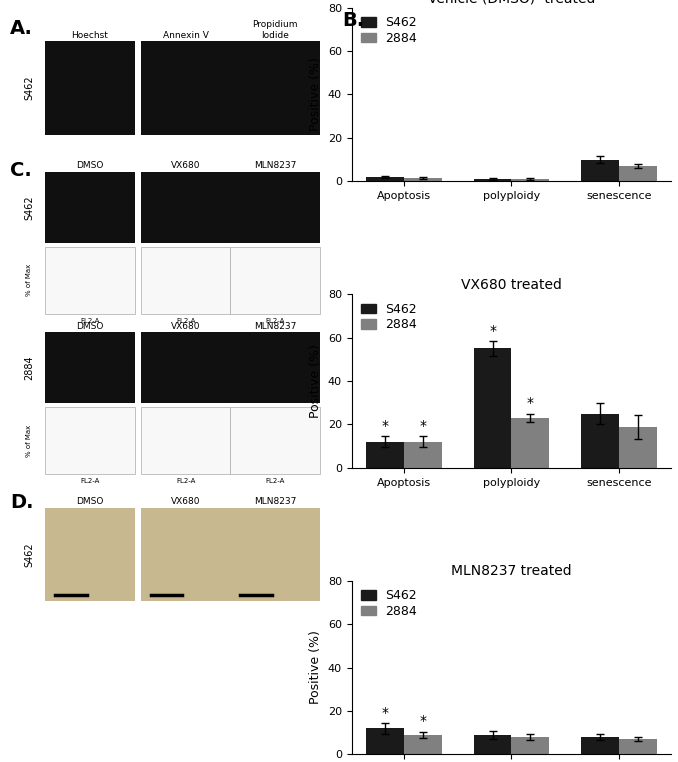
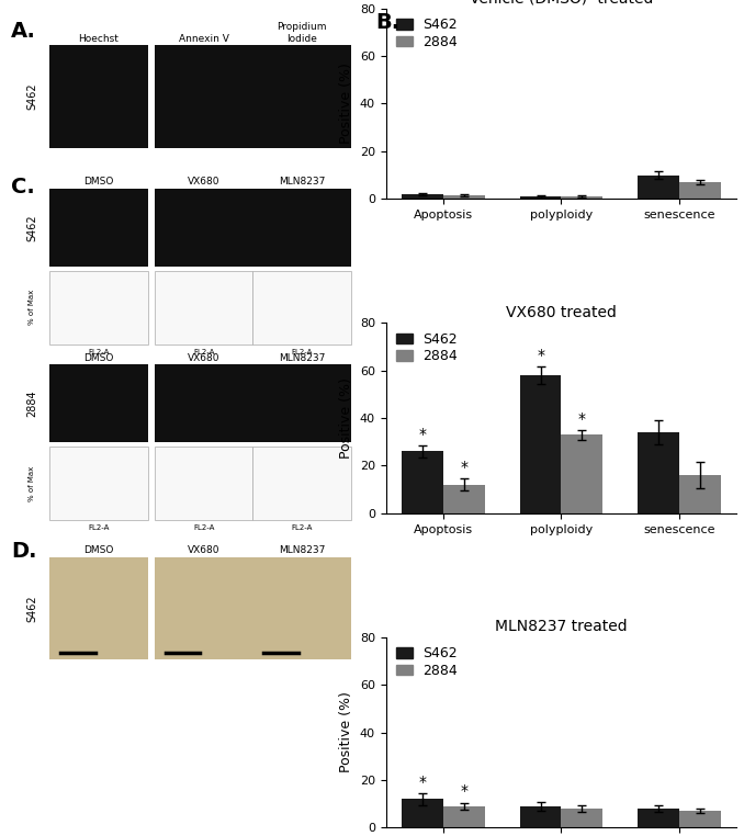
VX680 treated/S462/Apoptosis: 12 -> 26
VX680 treated/S462/polyploidy: 55 -> 58
VX680 treated/2884/polyploidy: 23 -> 33
VX680 treated/S462/senescence: 25 -> 34
VX680 treated/2884/senescence: 19 -> 16
